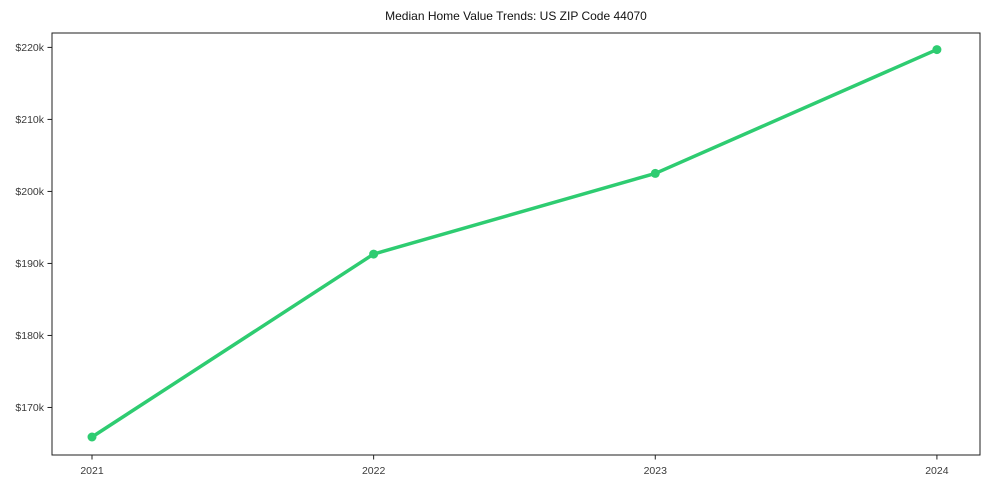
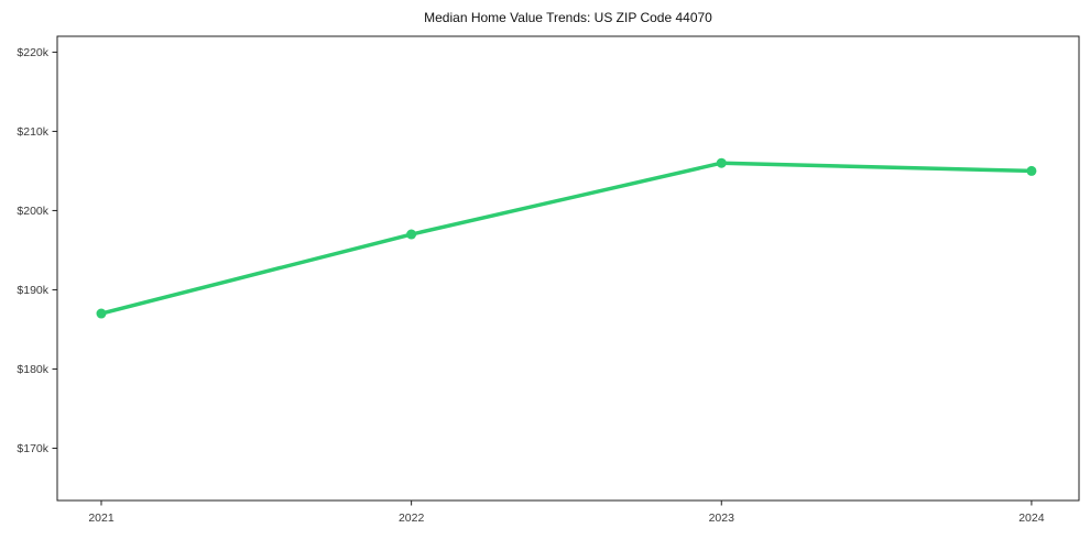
2021: $166k -> $187k
2022: $191k -> $197k
2023: $202k -> $206k
2024: $220k -> $205k
